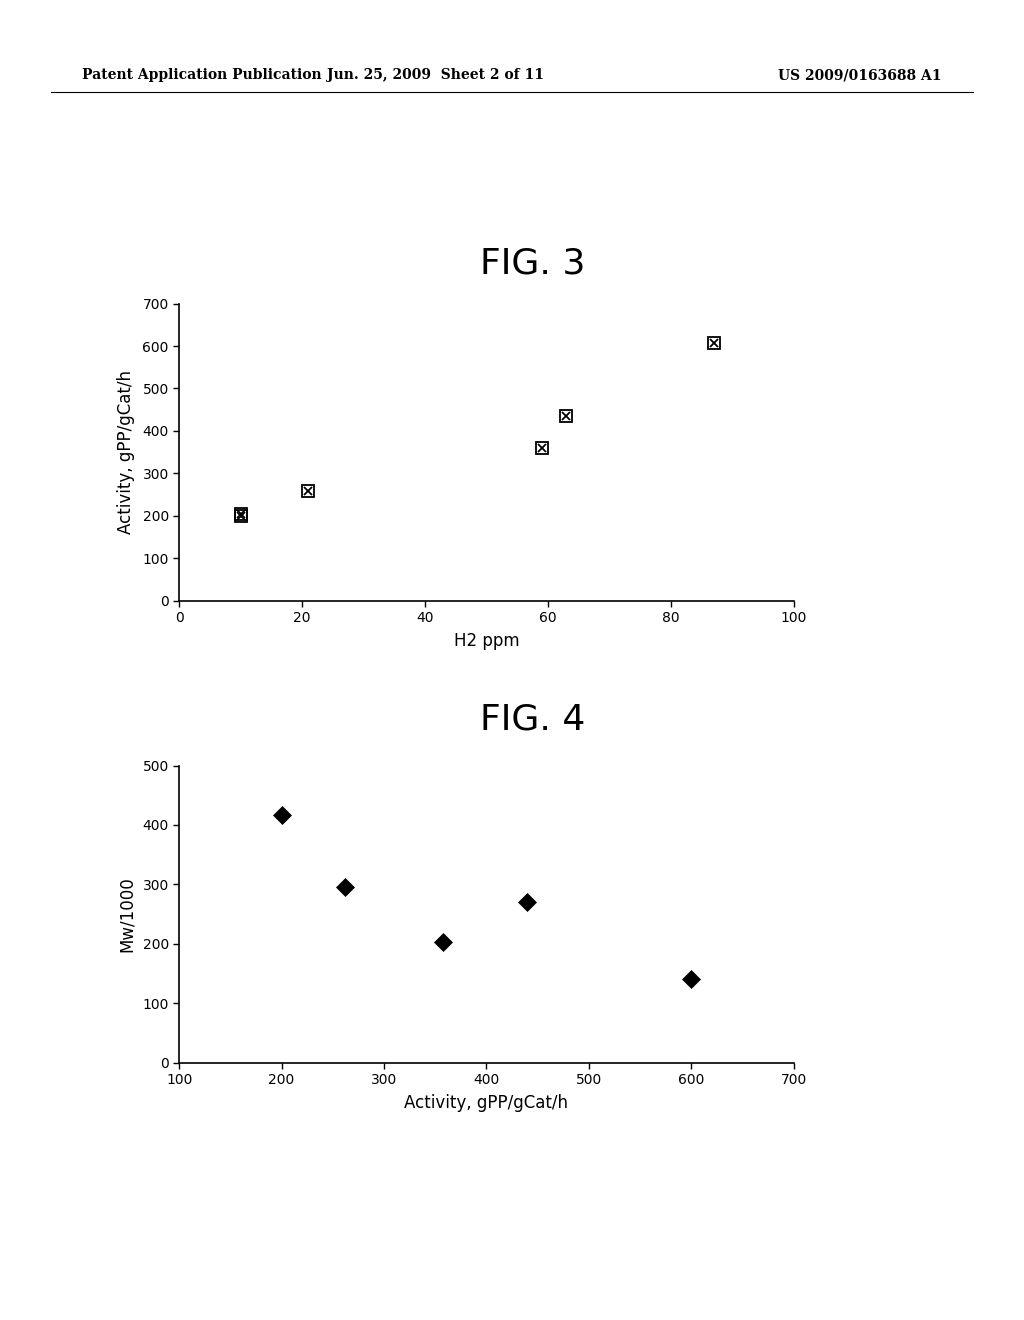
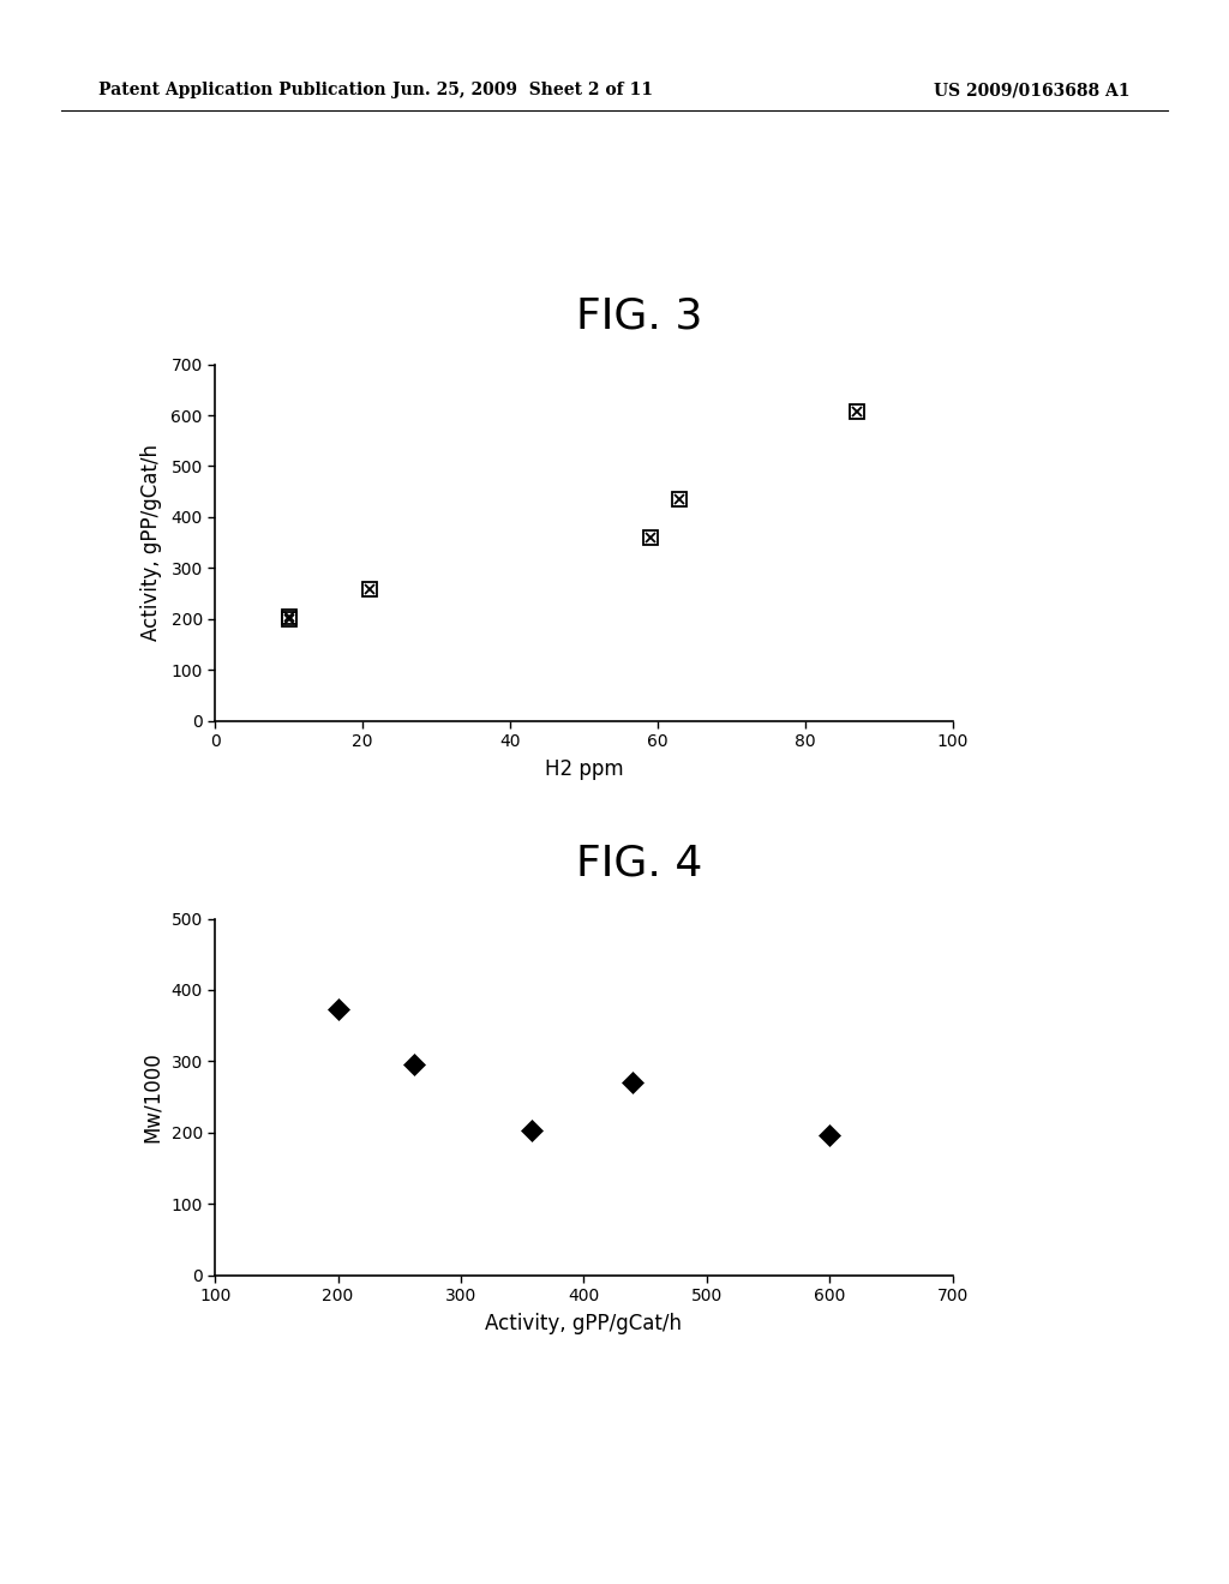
200: 416 -> 373
600: 140 -> 197
